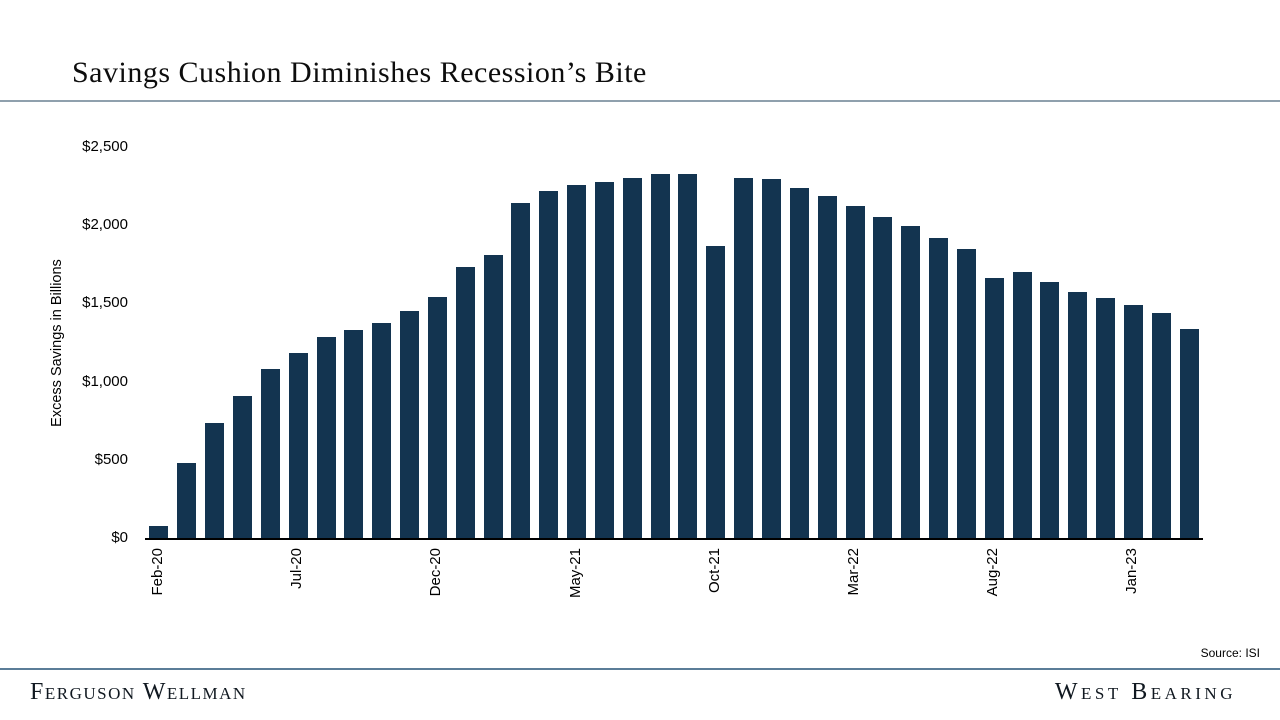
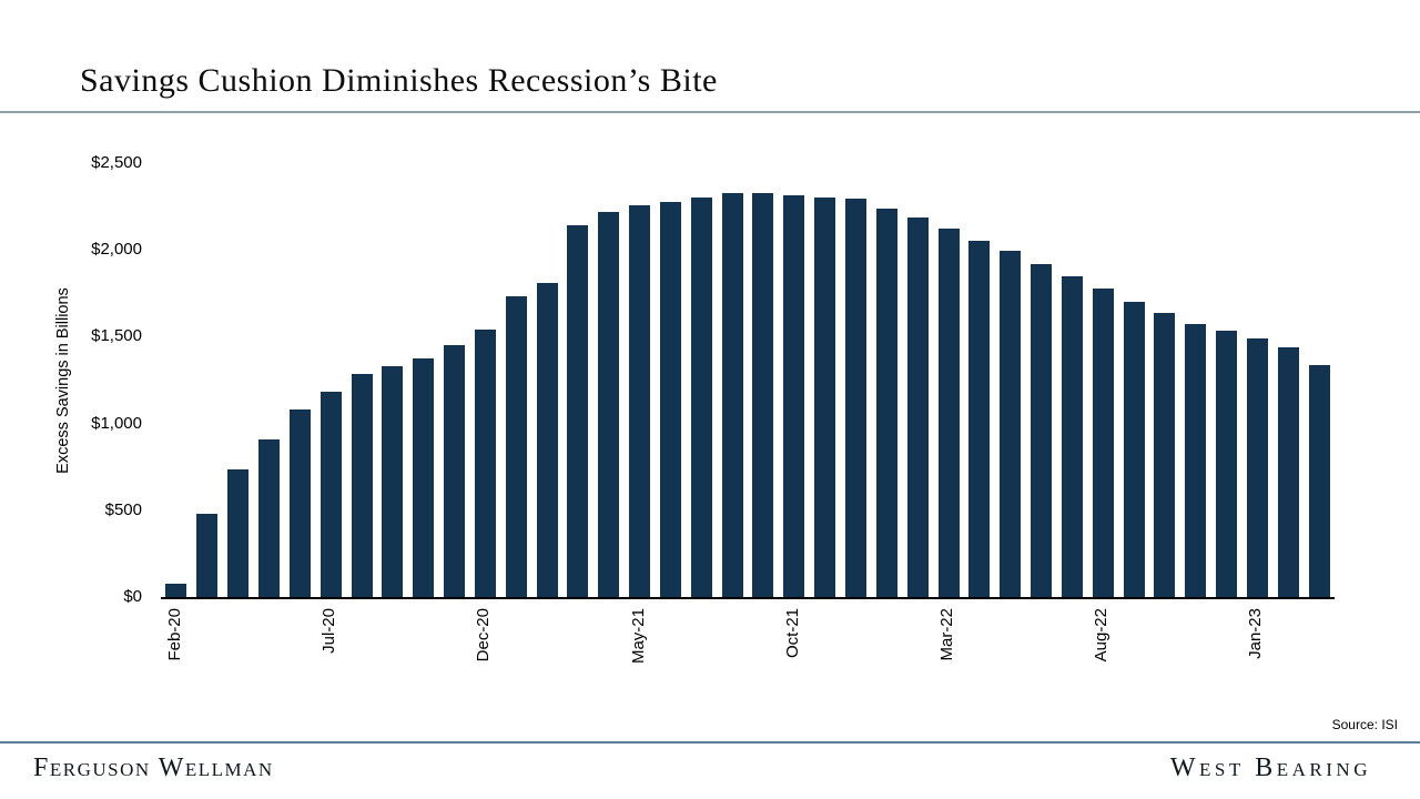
Oct-21: $1870 -> $2320
Aug-22: $1660 -> $1780
